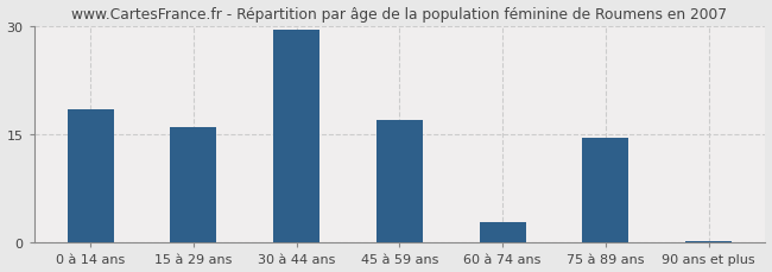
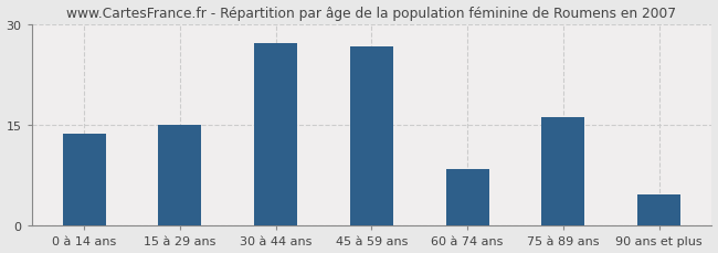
0 à 14 ans: 18.5 -> 13.6
15 à 29 ans: 16.0 -> 15.0
30 à 44 ans: 29.5 -> 27.2
45 à 59 ans: 17.0 -> 26.6
60 à 74 ans: 2.8 -> 8.4
75 à 89 ans: 14.5 -> 16.2
90 ans et plus: 0.3 -> 4.6
